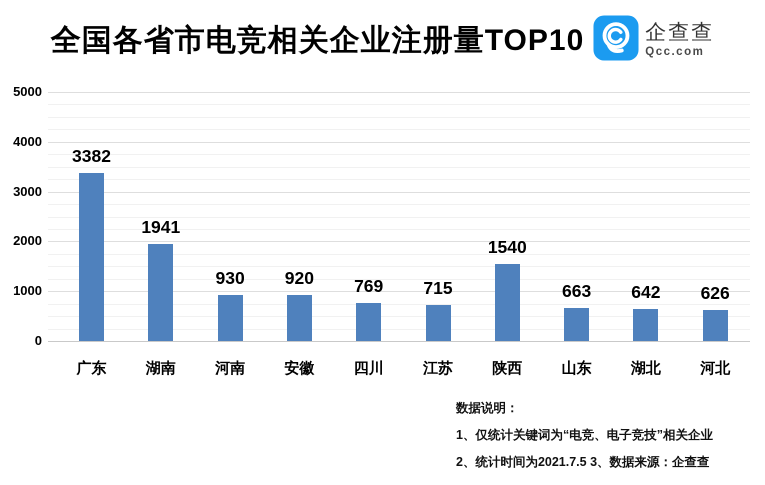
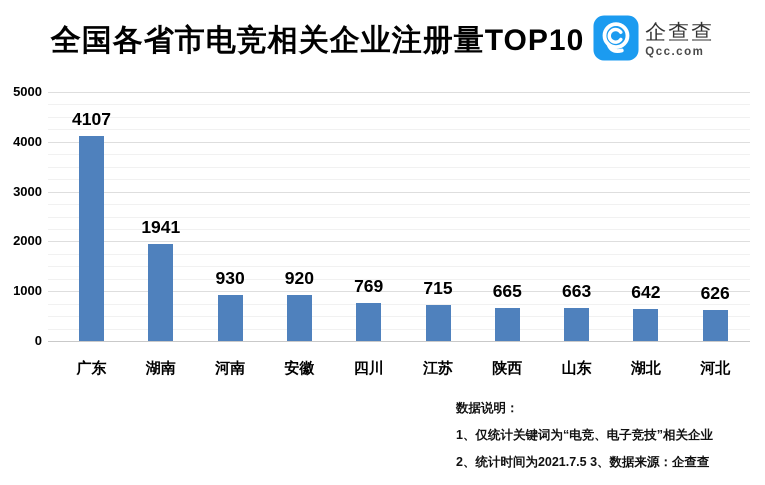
广东: 3382 -> 4107
陕西: 1540 -> 665
